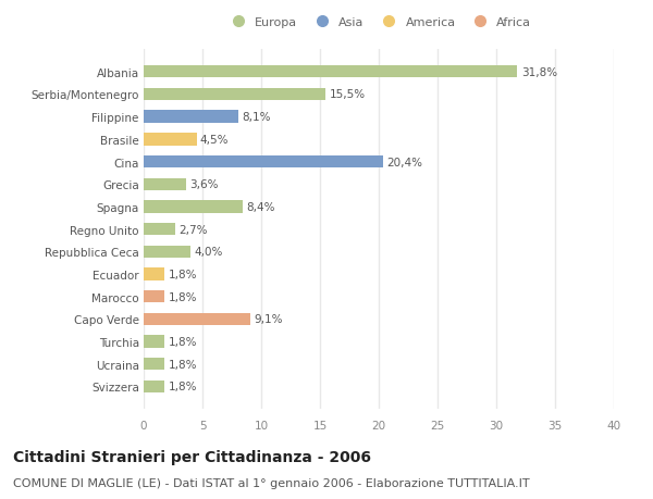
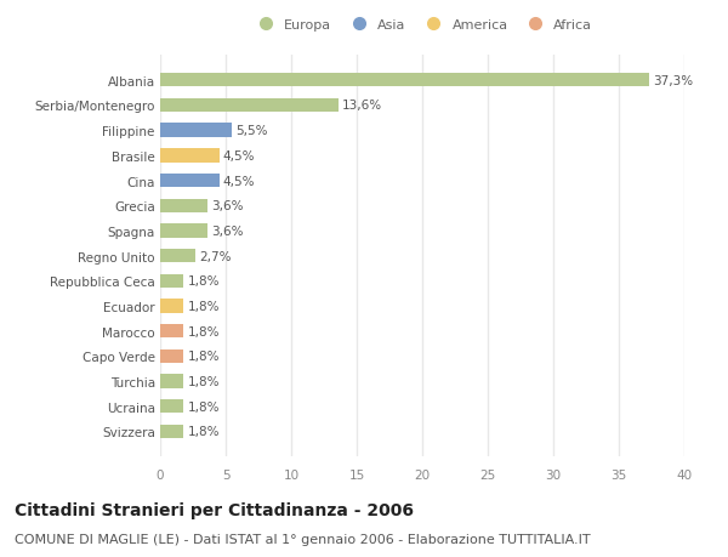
Albania: 31,8% -> 37,3%
Serbia/Montenegro: 15,5% -> 13,6%
Filippine: 8,1% -> 5,5%
Cina: 20,4% -> 4,5%
Spagna: 8,4% -> 3,6%
Repubblica Ceca: 4,0% -> 1,8%
Capo Verde: 9,1% -> 1,8%
